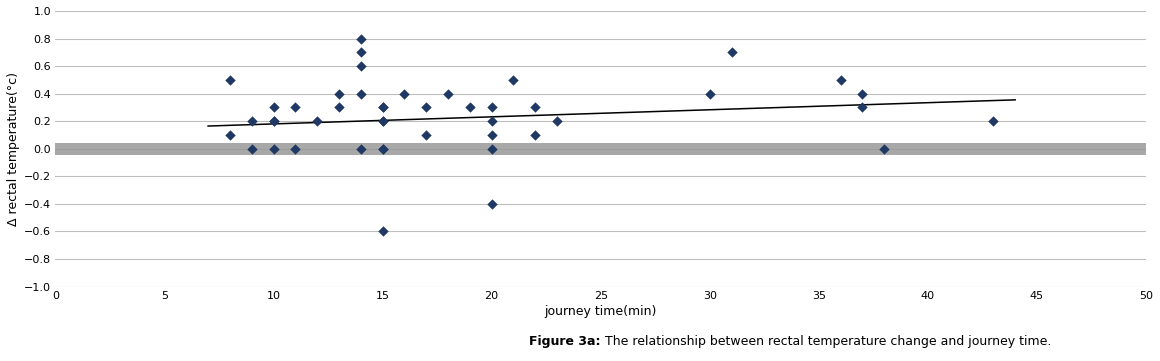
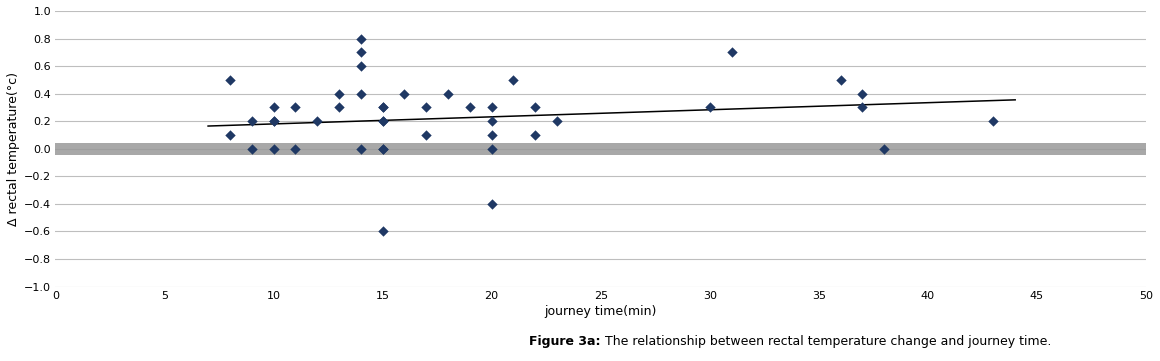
30: 0.4 -> 0.3
